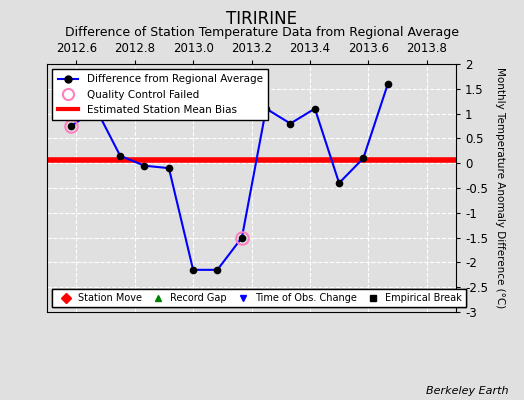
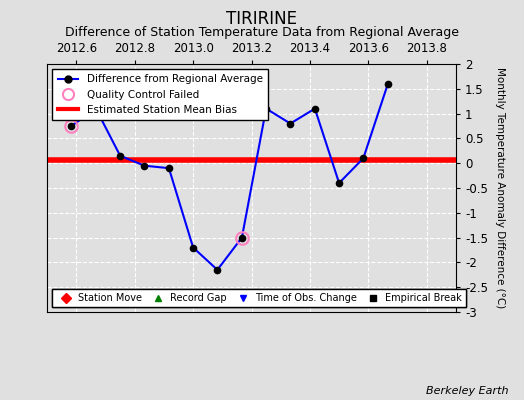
2013.0: -2.15 -> -1.70
